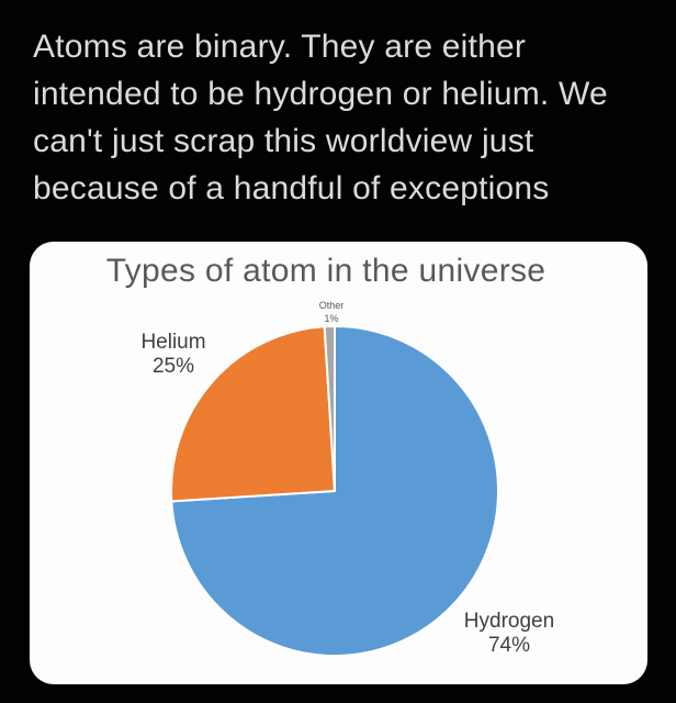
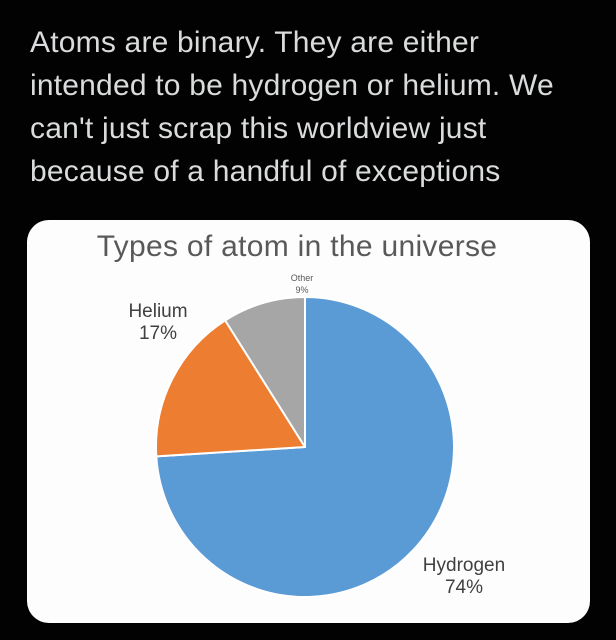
Helium: 25% -> 17%
Other: 1% -> 9%
